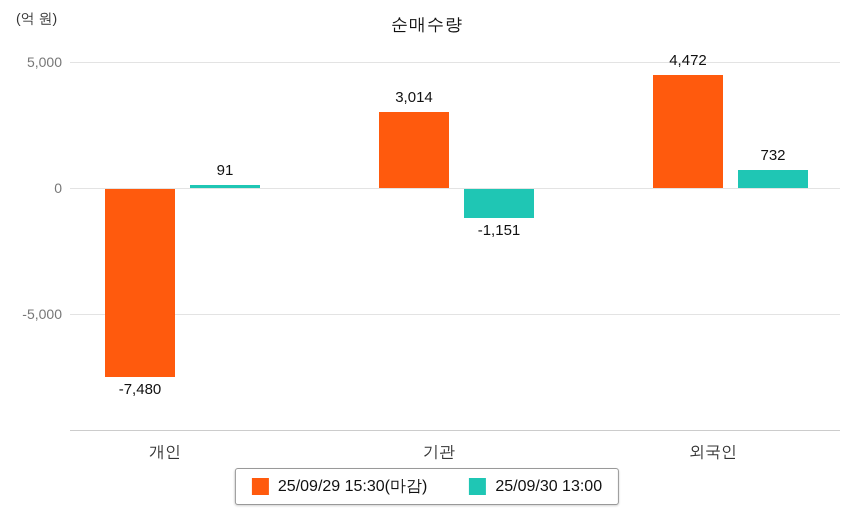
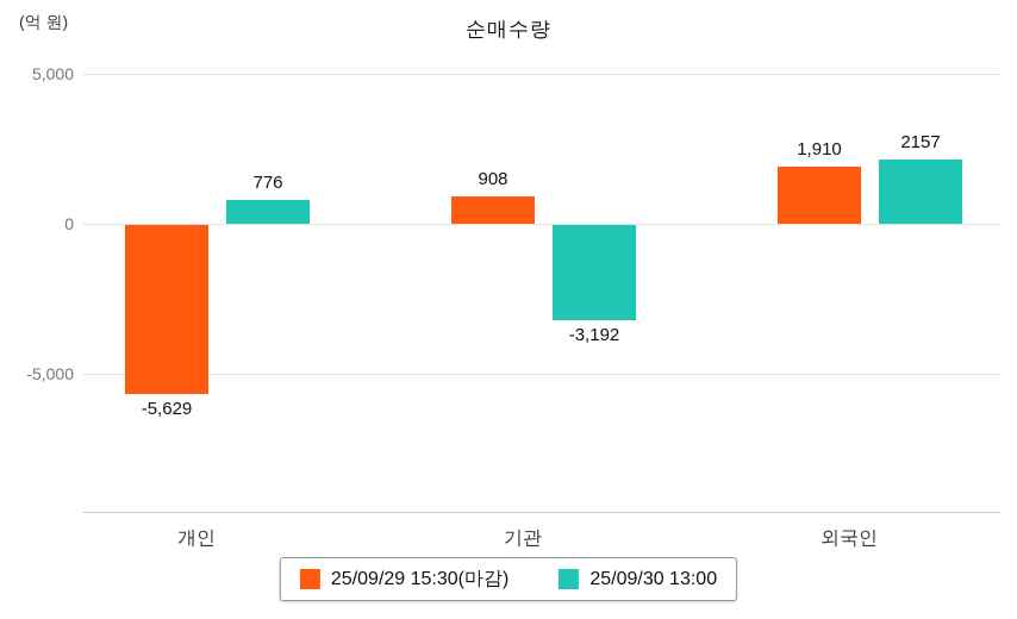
25/09/29 15:30(마감)/개인: -7,480 -> -5,629
25/09/30 13:00/개인: 91 -> 776
25/09/29 15:30(마감)/기관: 3,014 -> 908
25/09/30 13:00/기관: -1,151 -> -3,192
25/09/29 15:30(마감)/외국인: 4,472 -> 1,910
25/09/30 13:00/외국인: 732 -> 2157
